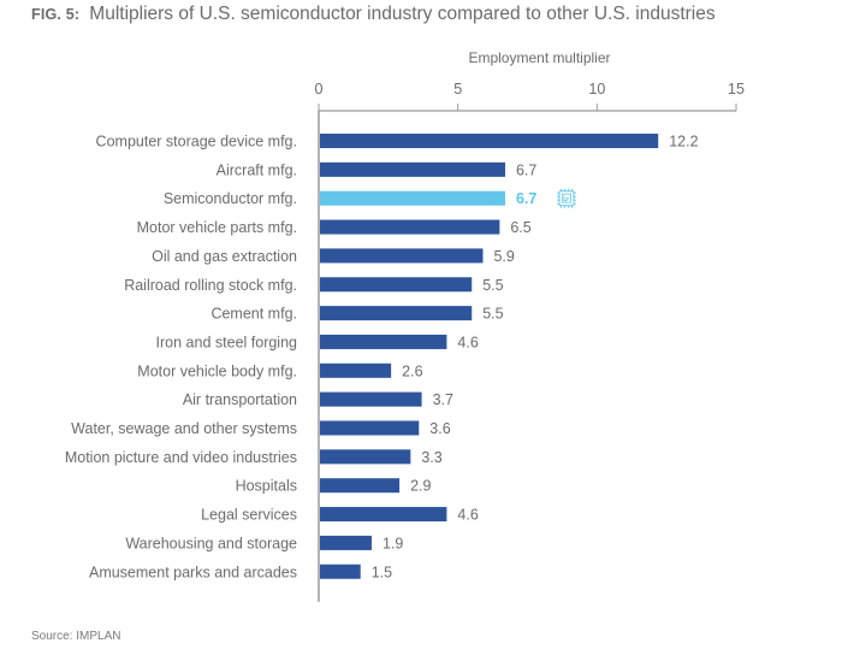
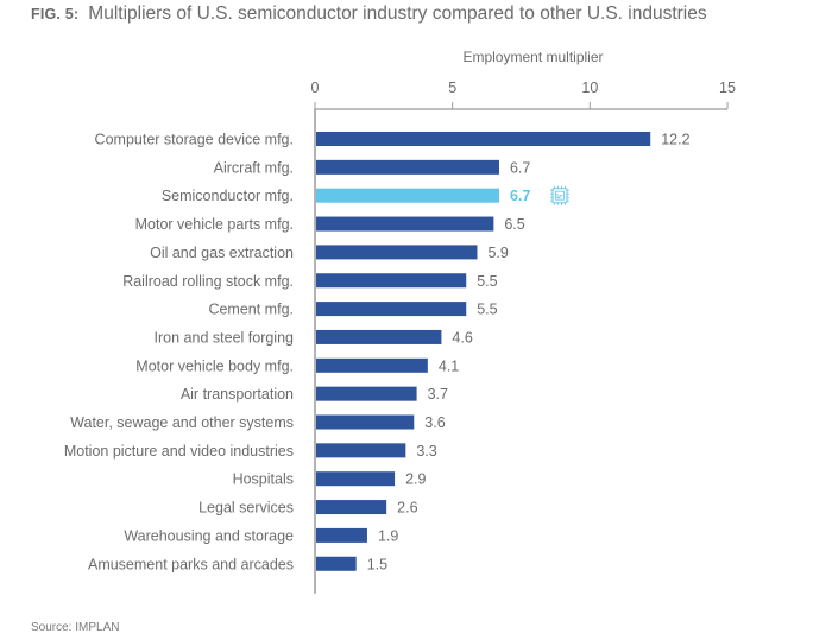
Motor vehicle body mfg.: 2.6 -> 4.1
Legal services: 4.6 -> 2.6
